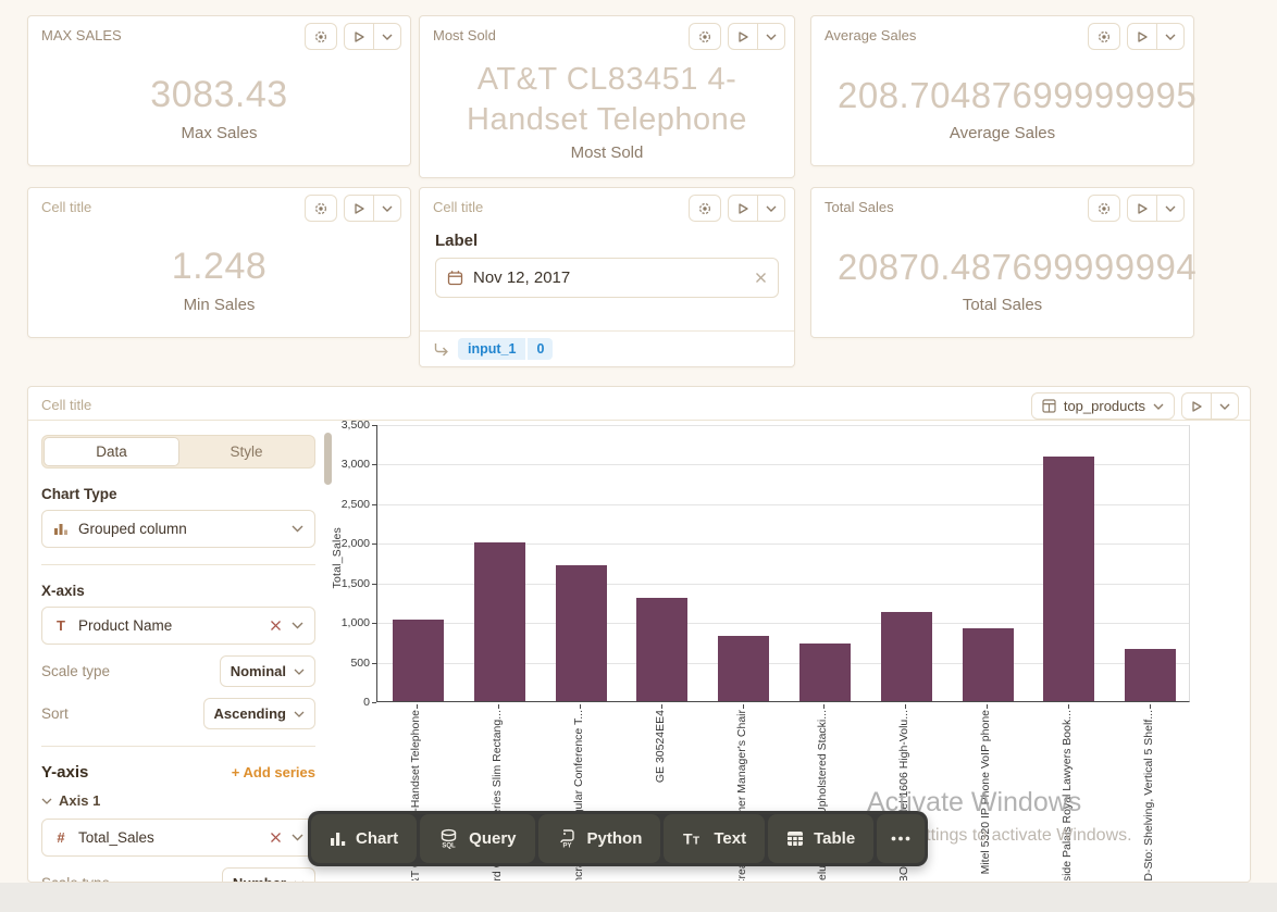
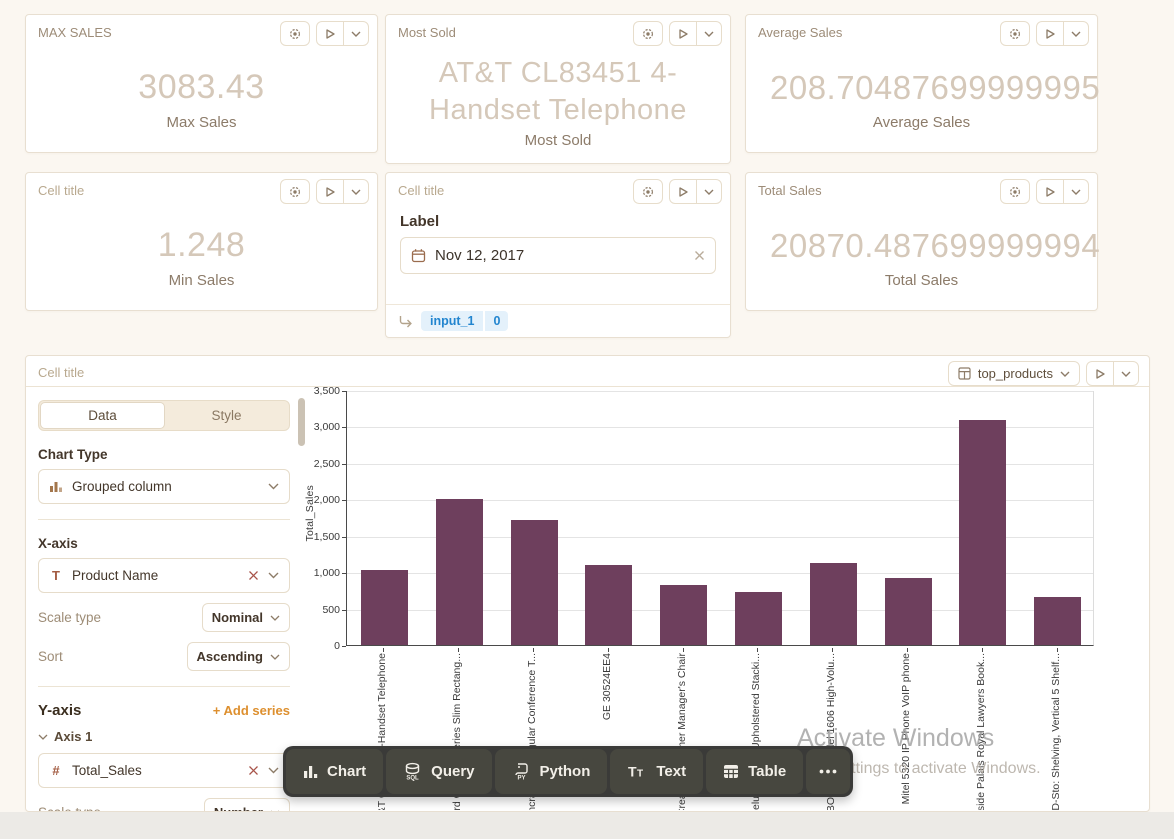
GE 30524EE4: 1300 -> 1100
